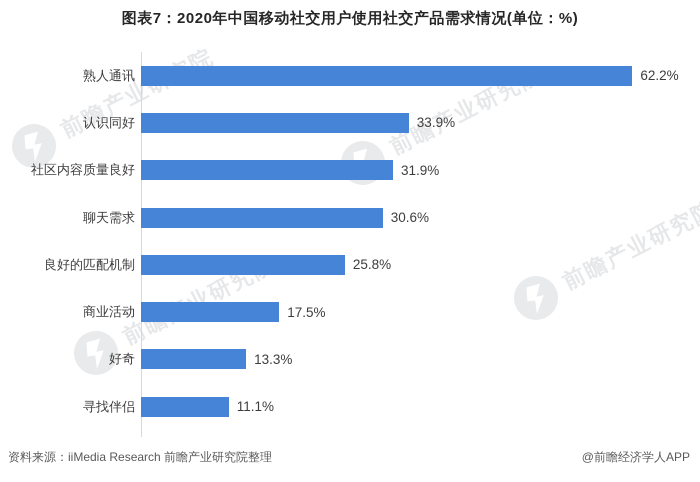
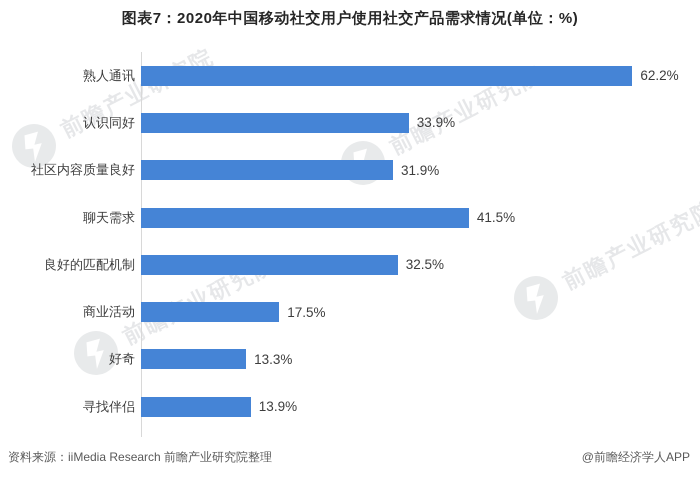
聊天需求: 30.6% -> 41.5%
良好的匹配机制: 25.8% -> 32.5%
寻找伴侣: 11.1% -> 13.9%
